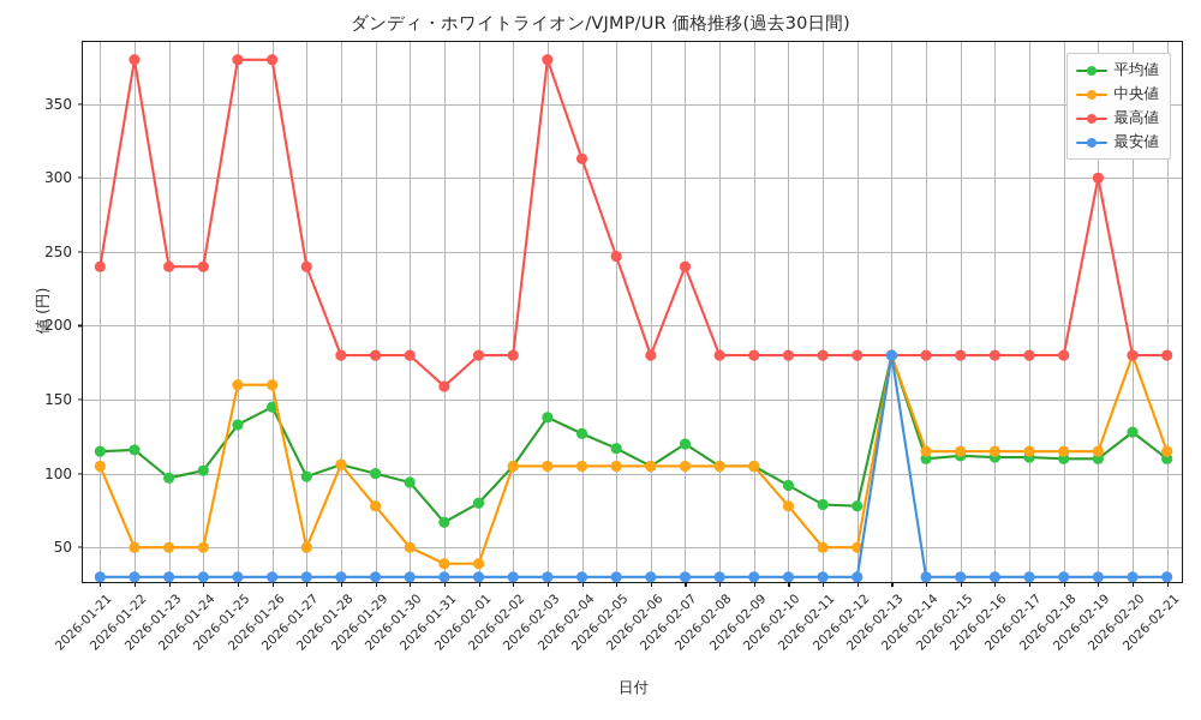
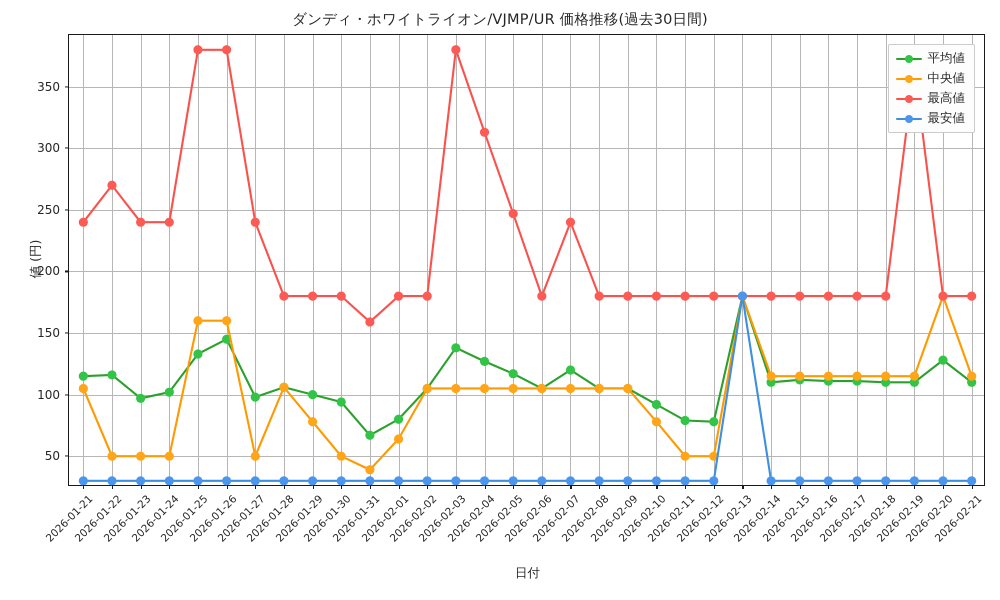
最高値/2026-01-22: 380 -> 270
中央値/2026-02-01: 39 -> 64
最高値/2026-02-19: 300 -> 366
